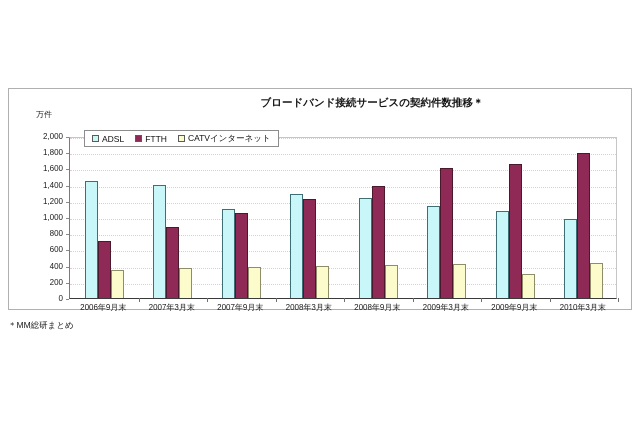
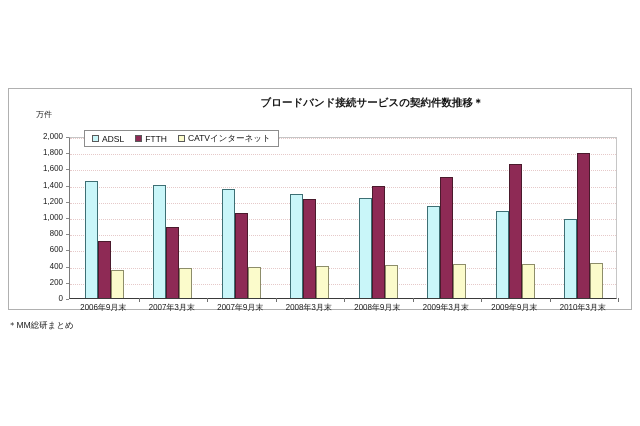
ADSL/2007年9月末: 1100 -> 1400
FTTH/2009年3月末: 1600 -> 1500
CATVインターネット/2009年9月末: 300 -> 400
